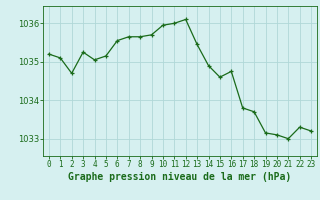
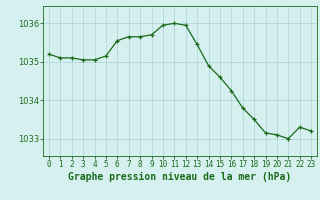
2: 1034.70 -> 1035.10
3: 1035.25 -> 1035.05
12: 1036.10 -> 1035.95
16: 1034.75 -> 1034.25
18: 1033.70 -> 1033.50
